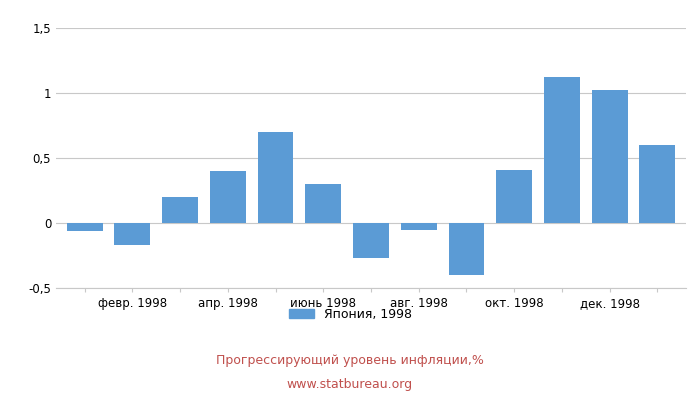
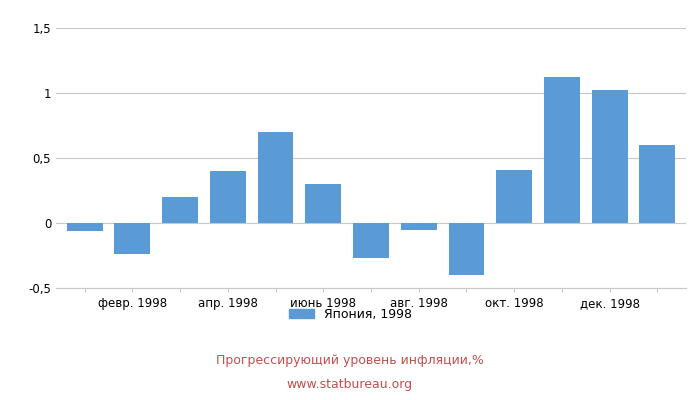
февр. 1998: -0,17 -> -0,24
